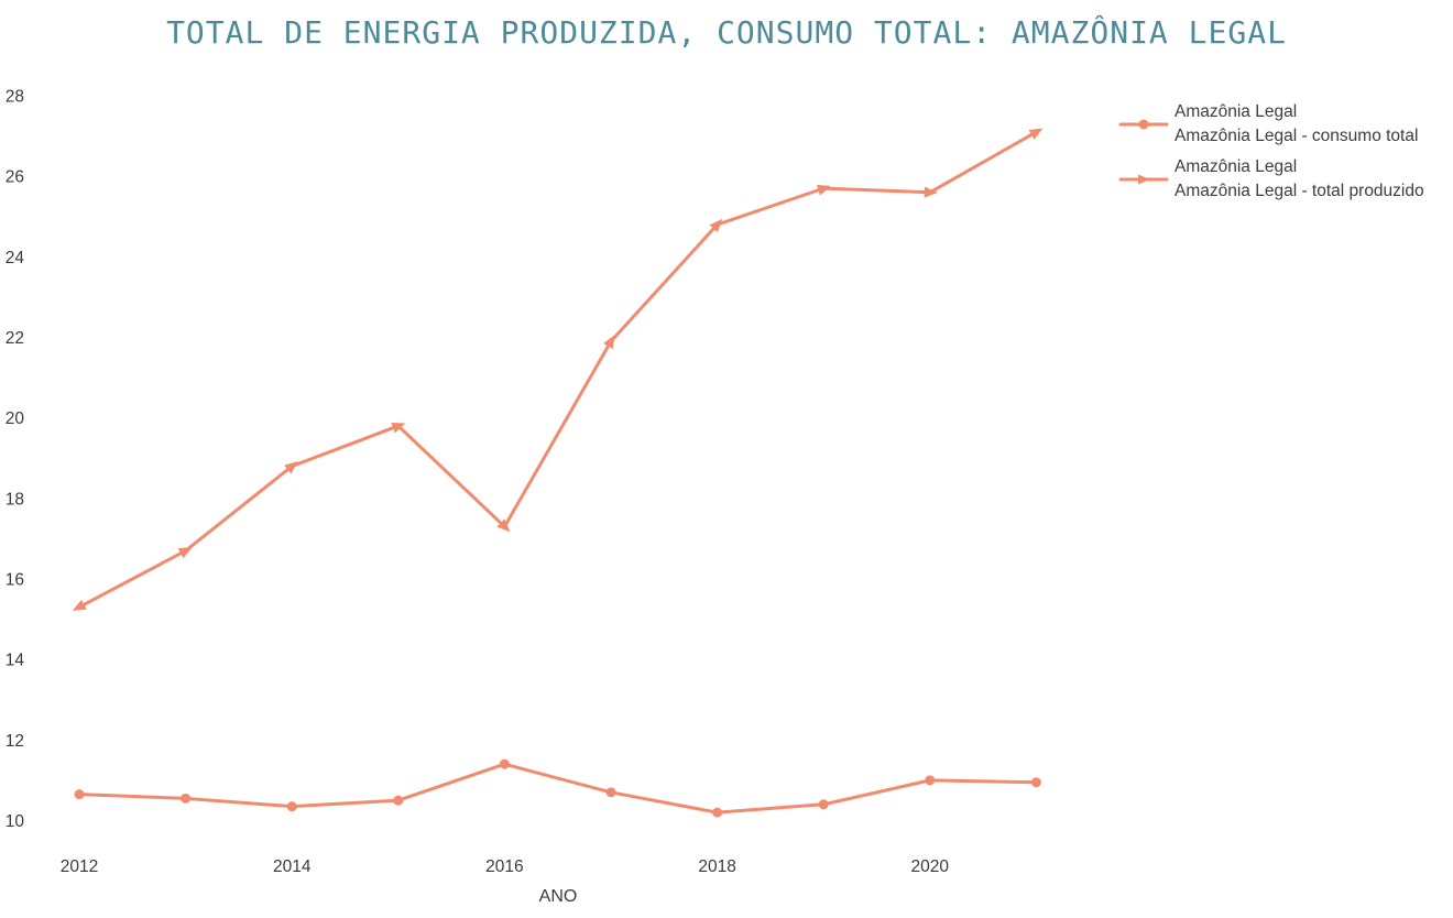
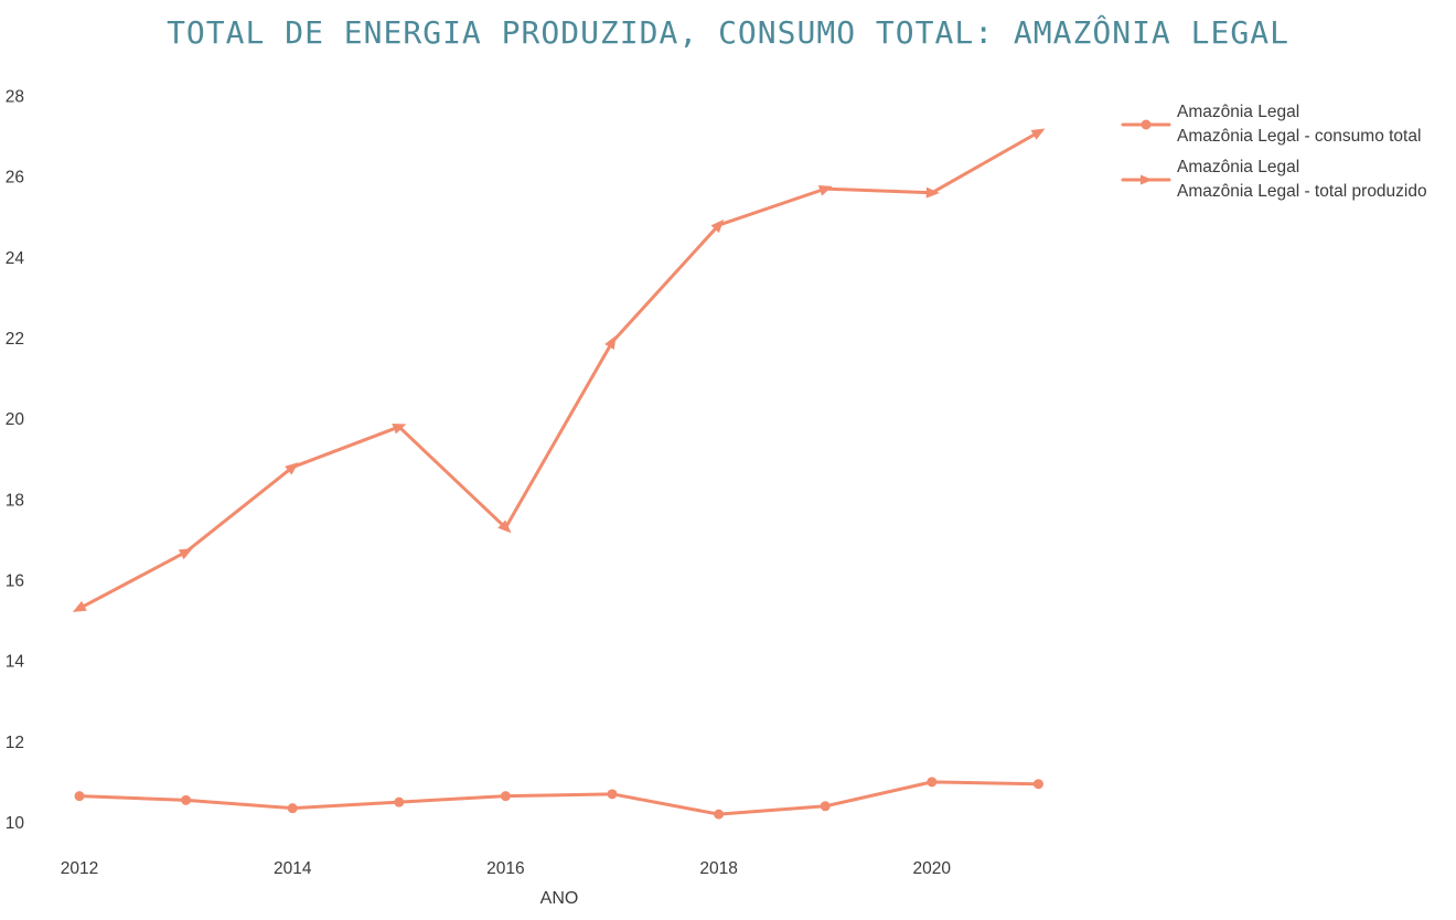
Amazônia Legal - consumo total/2016: 11.4 -> 10.7
